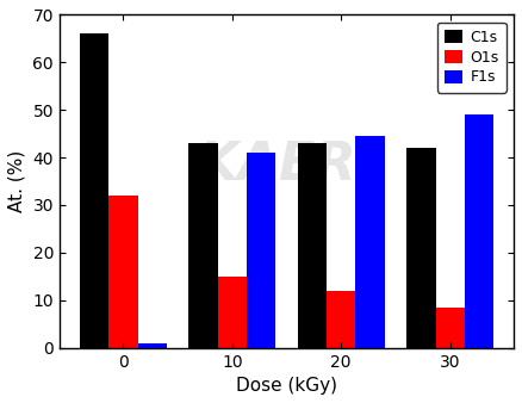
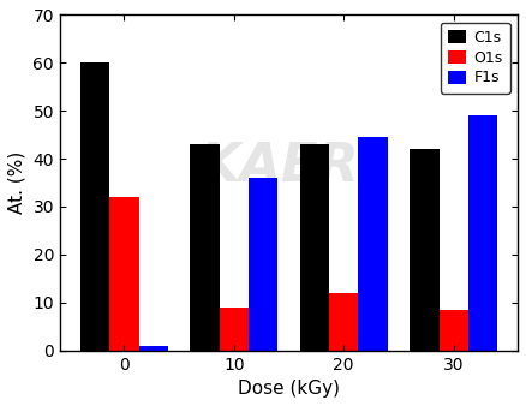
C1s/0: 66 -> 60
O1s/10: 15.0 -> 9.0
F1s/10: 41.0 -> 36.0
